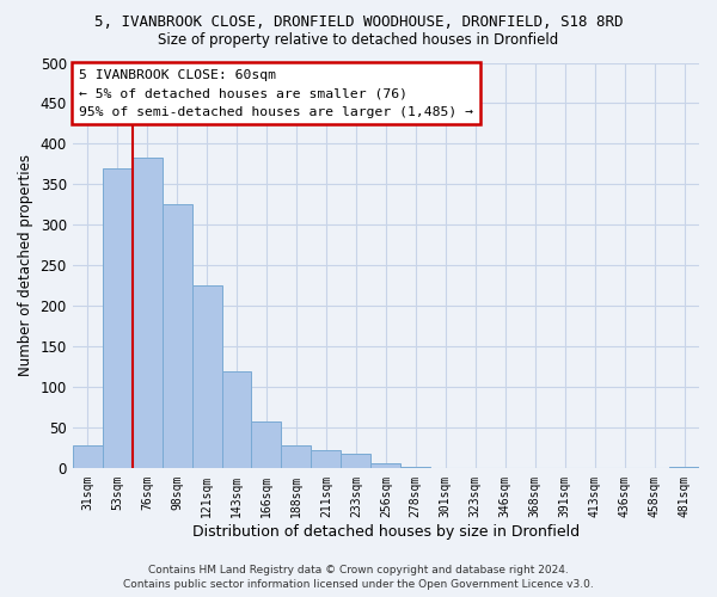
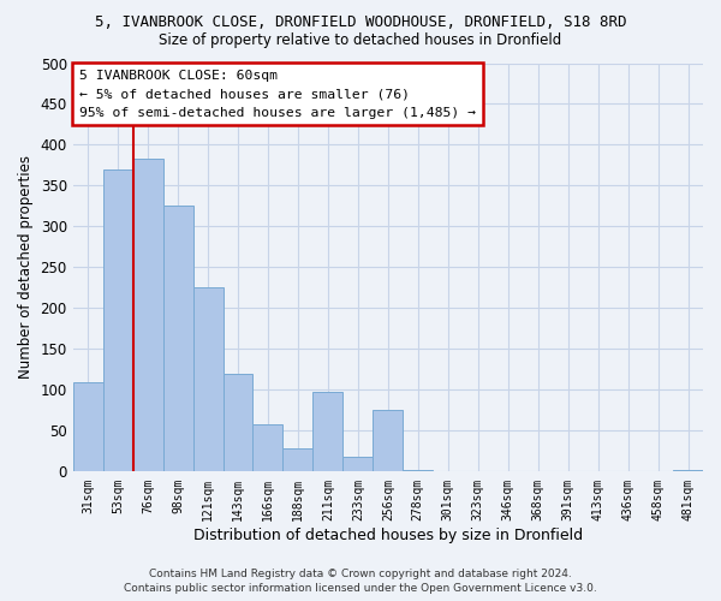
31sqm: 28 -> 110
211sqm: 23 -> 98
256sqm: 7 -> 76
